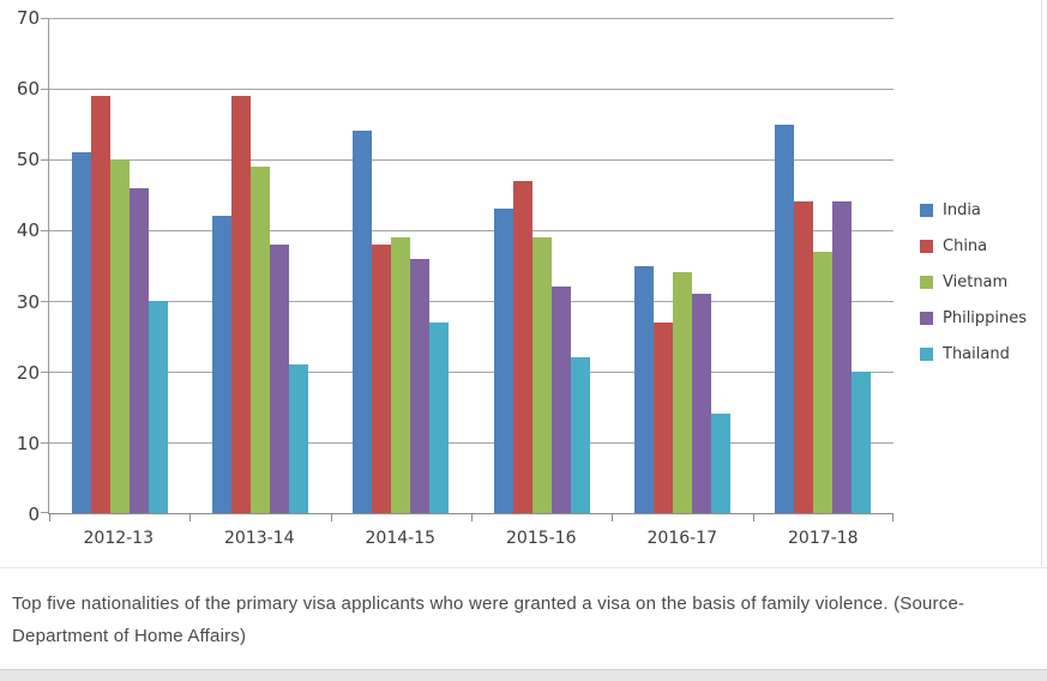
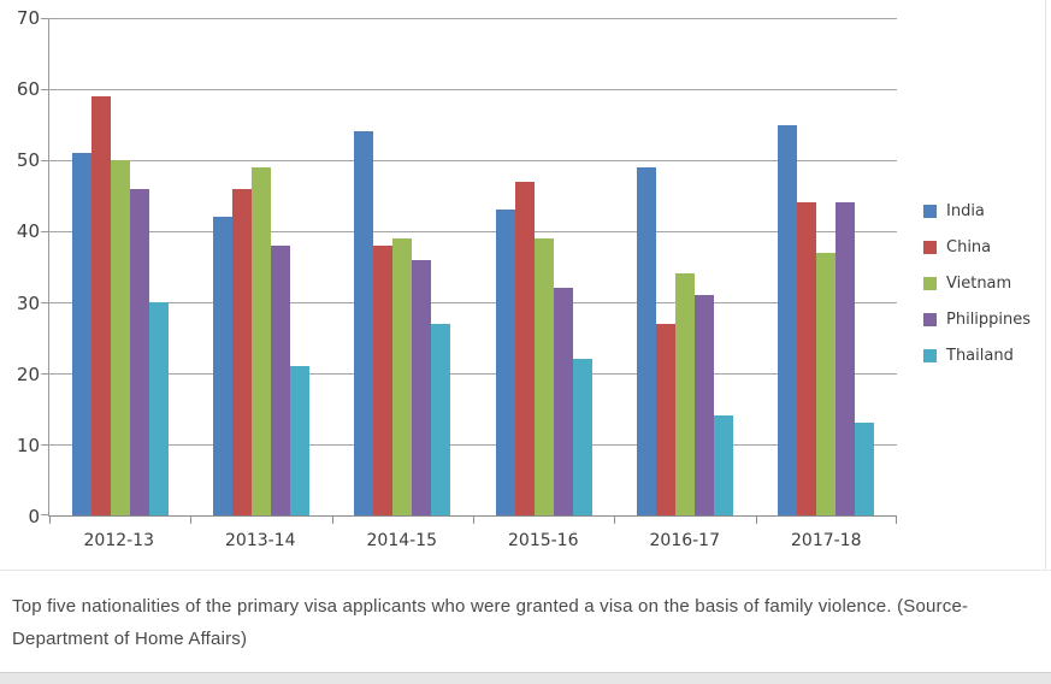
China/2013-14: 59 -> 46
India/2016-17: 35 -> 49
Thailand/2017-18: 20 -> 13
